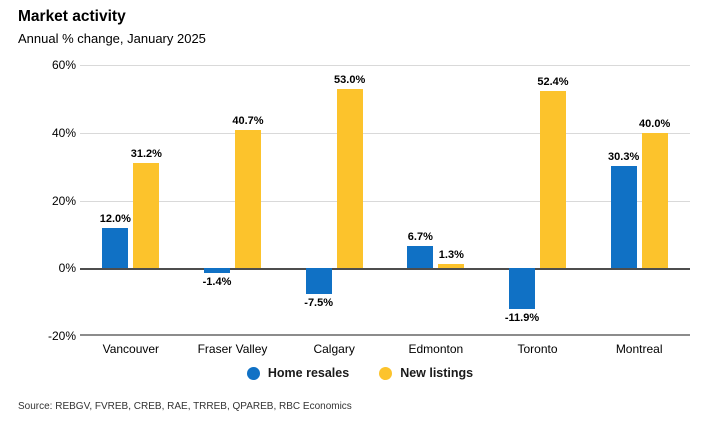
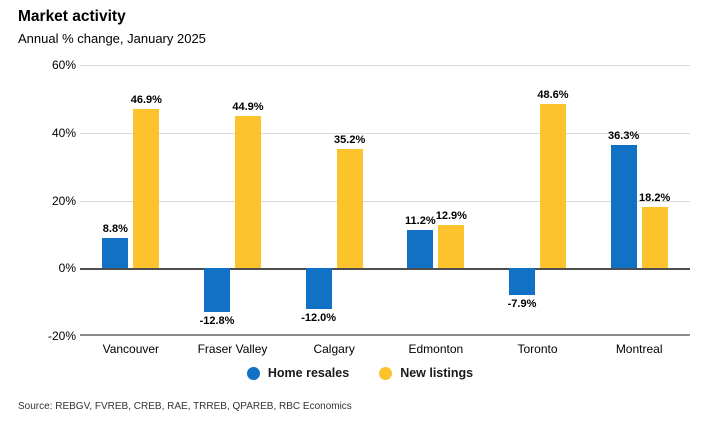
Home resales/Vancouver: 12.0% -> 8.8%
New listings/Vancouver: 31.2% -> 46.9%
Home resales/Fraser Valley: -1.4% -> -12.8%
New listings/Fraser Valley: 40.7% -> 44.9%
Home resales/Calgary: -7.5% -> -12.0%
New listings/Calgary: 53.0% -> 35.2%
Home resales/Edmonton: 6.7% -> 11.2%
New listings/Edmonton: 1.3% -> 12.9%
Home resales/Toronto: -11.9% -> -7.9%
New listings/Toronto: 52.4% -> 48.6%
Home resales/Montreal: 30.3% -> 36.3%
New listings/Montreal: 40.0% -> 18.2%
